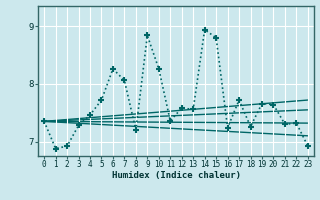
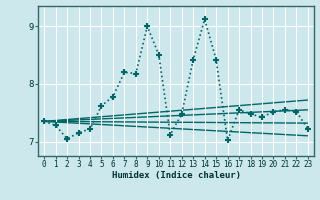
1: 6.88 -> 7.28
2: 6.92 -> 7.05
3: 7.28 -> 7.15
4: 7.46 -> 7.22
5: 7.72 -> 7.62
6: 8.26 -> 7.78
7: 8.06 -> 8.20
8: 7.20 -> 8.18
9: 8.84 -> 9.00
10: 8.26 -> 8.50
11: 7.36 -> 7.12
12: 7.58 -> 7.48
13: 7.56 -> 8.42
14: 8.94 -> 9.12
15: 8.80 -> 8.42
16: 7.24 -> 7.02
17: 7.72 -> 7.55
18: 7.26 -> 7.48
19: 7.66 -> 7.42
20: 7.64 -> 7.52
21: 7.30 -> 7.55
22: 7.32 -> 7.52
23: 6.92 -> 7.22
